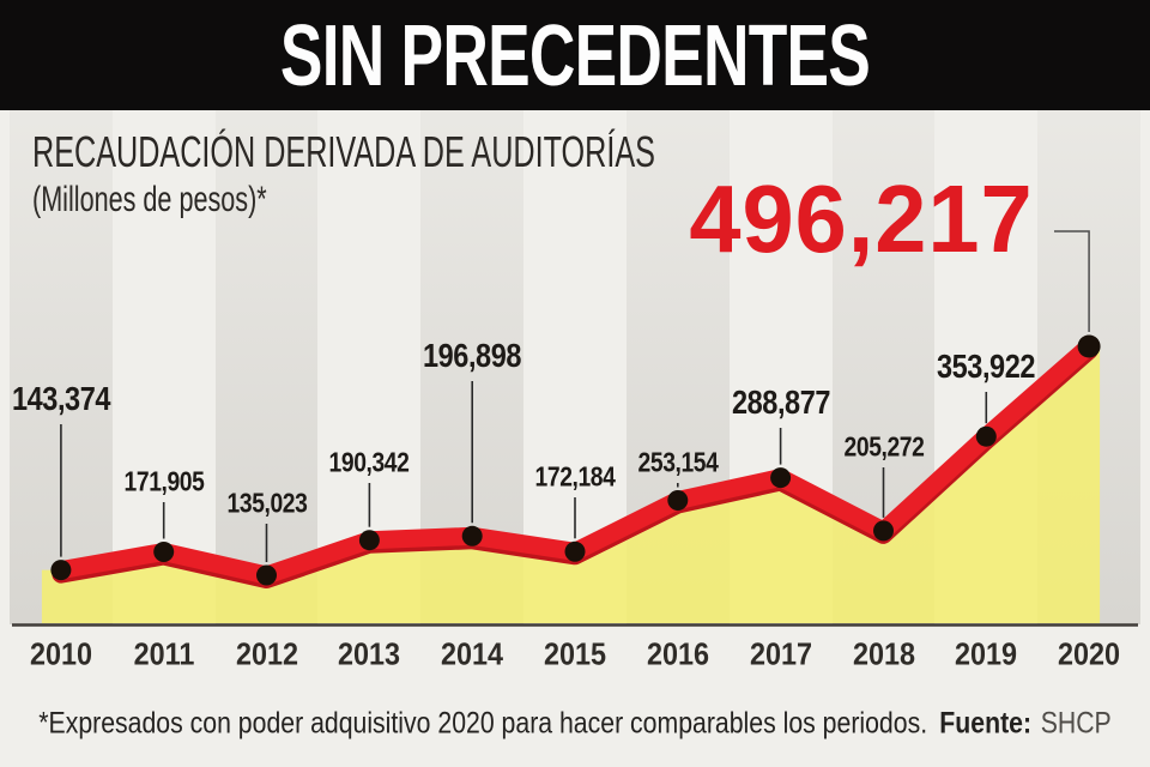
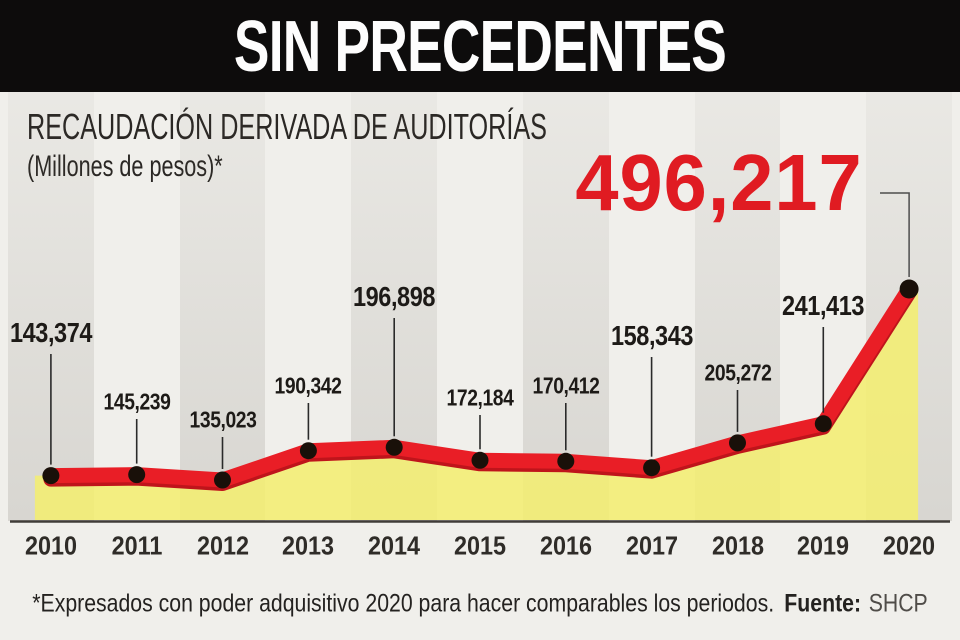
2011: 171,905 -> 145,239
2016: 253,154 -> 170,412
2017: 288,877 -> 158,343
2019: 353,922 -> 241,413
